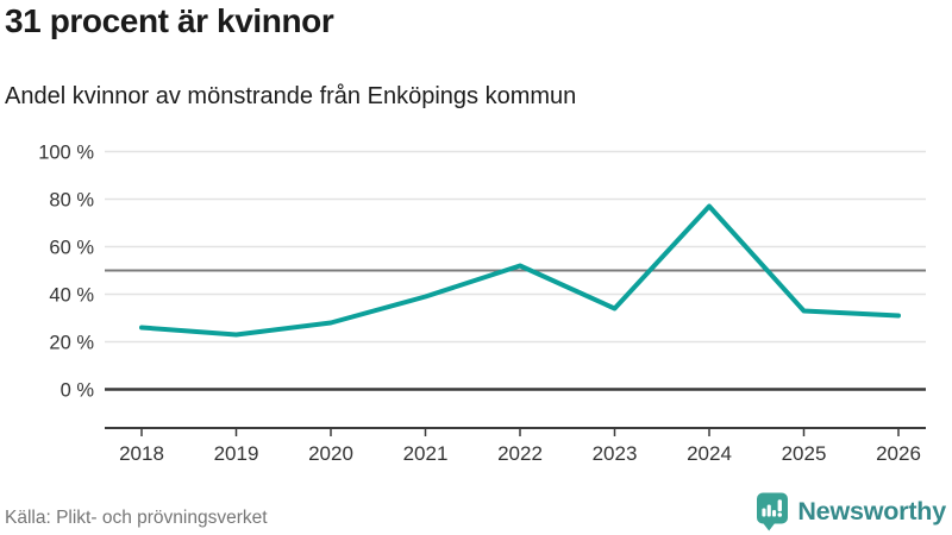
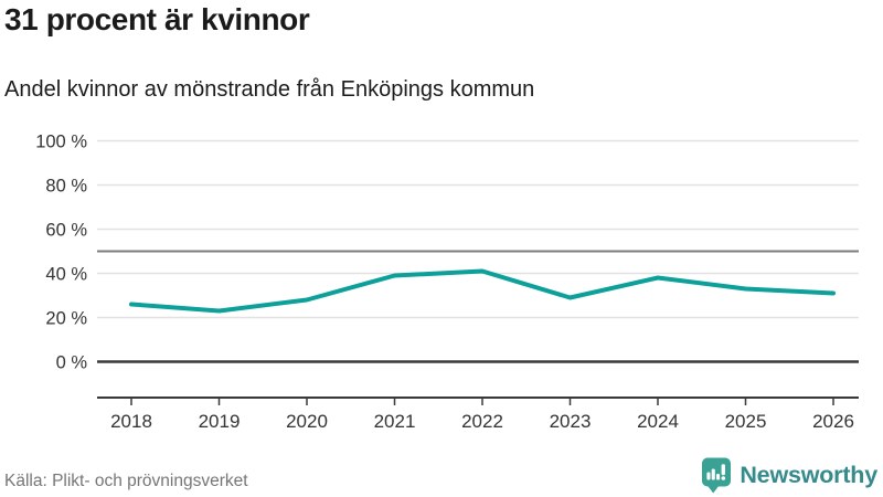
2022: 52% -> 41%
2023: 34% -> 29%
2024: 77% -> 38%
